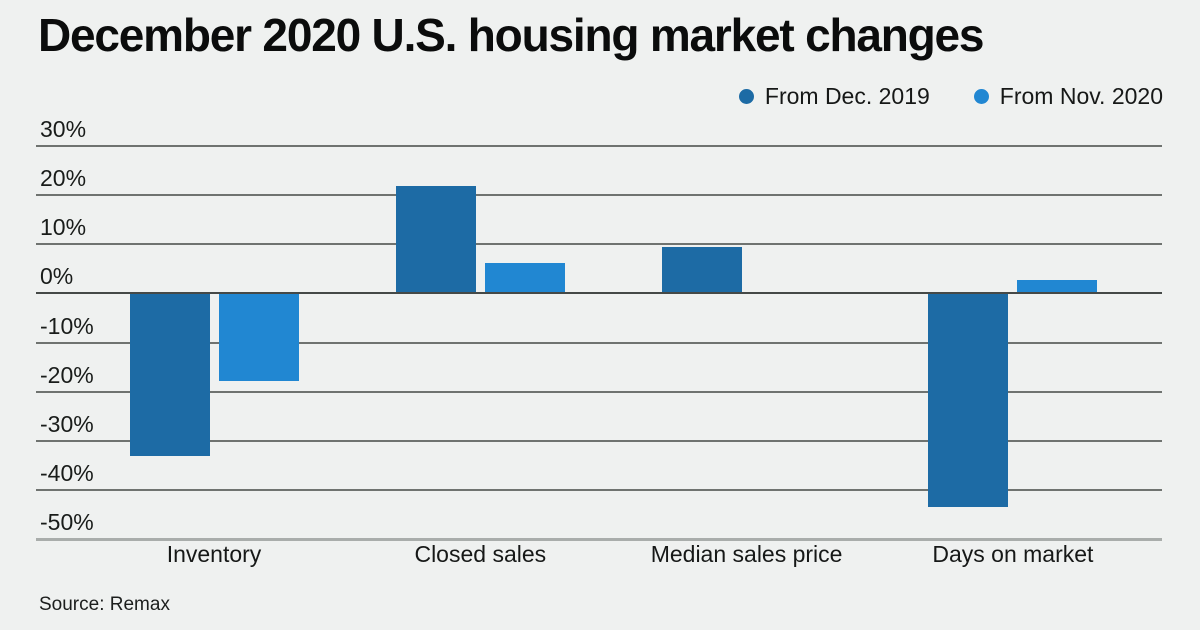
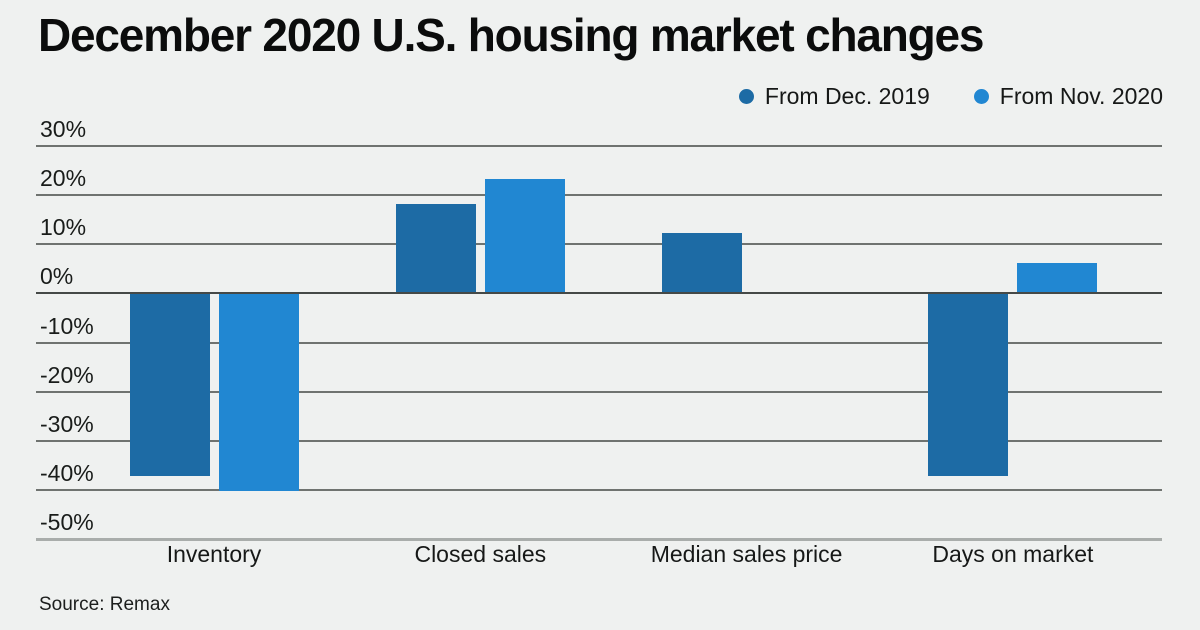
From Dec. 2019/Inventory: -33% -> -37%
From Nov. 2020/Inventory: -18% -> -40%
From Dec. 2019/Closed sales: 22% -> 18%
From Nov. 2020/Closed sales: 6% -> 23%
From Dec. 2019/Median sales price: 9% -> 12%
From Dec. 2019/Days on market: -43% -> -37%
From Nov. 2020/Days on market: 2% -> 6%
